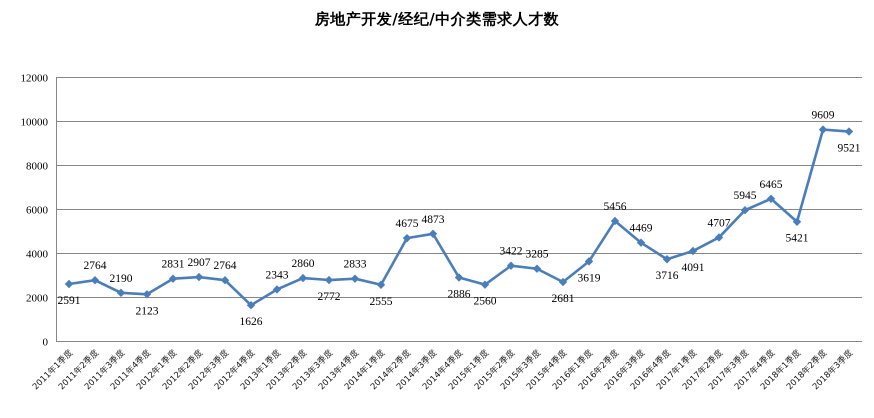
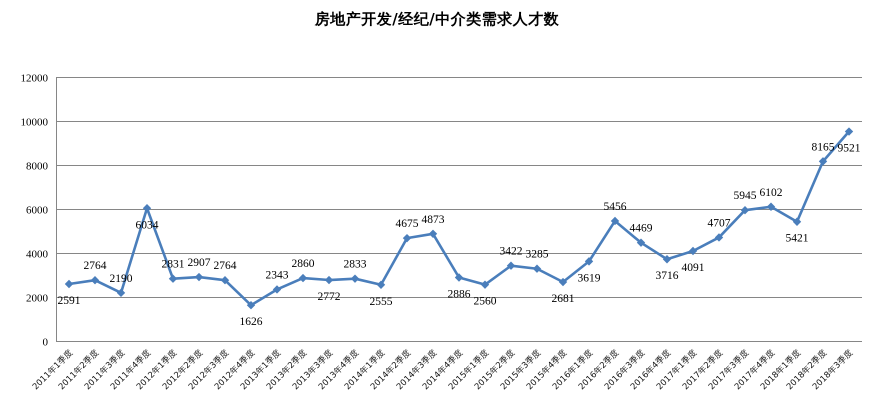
2011年4季度: 2123 -> 6034
2017年4季度: 6465 -> 6102
2018年2季度: 9609 -> 8165
